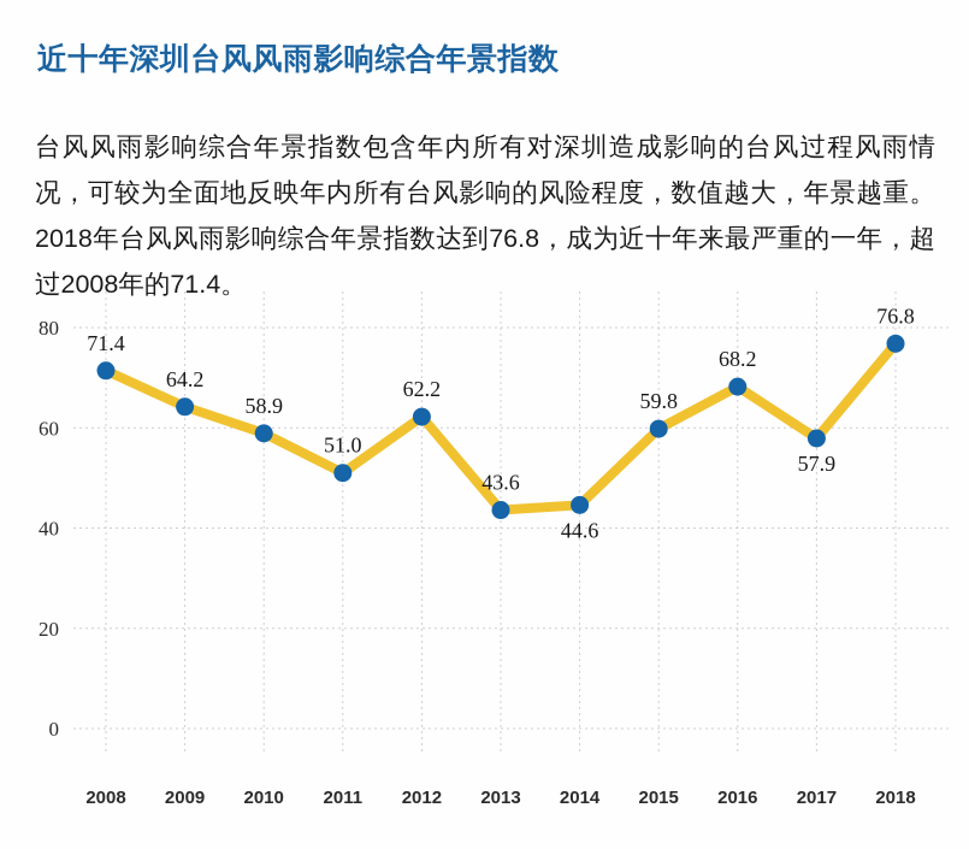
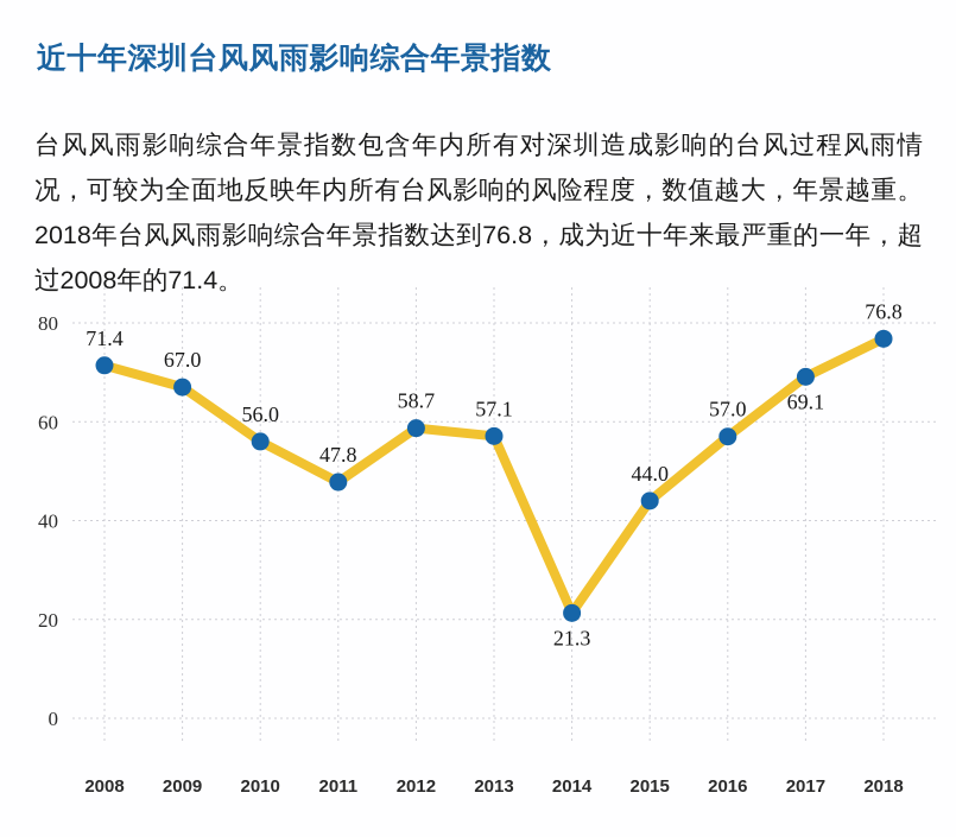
2009: 64.2 -> 67.0
2010: 58.9 -> 56.0
2011: 51.0 -> 47.8
2012: 62.2 -> 58.7
2013: 43.6 -> 57.1
2014: 44.6 -> 21.3
2015: 59.8 -> 44.0
2016: 68.2 -> 57.0
2017: 57.9 -> 69.1
